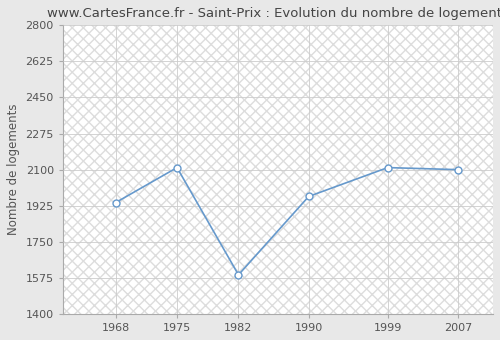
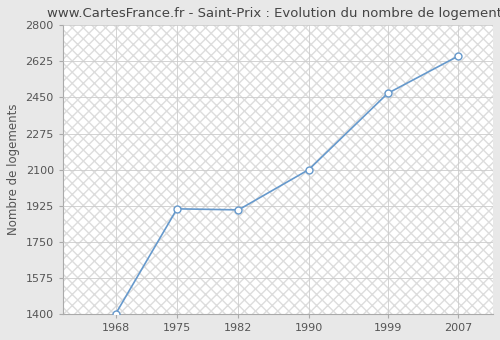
1968: 1940 -> 1400
1975: 2110 -> 1910
1982: 1590 -> 1905
1990: 1970 -> 2100
1999: 2110 -> 2470
2007: 2100 -> 2650
